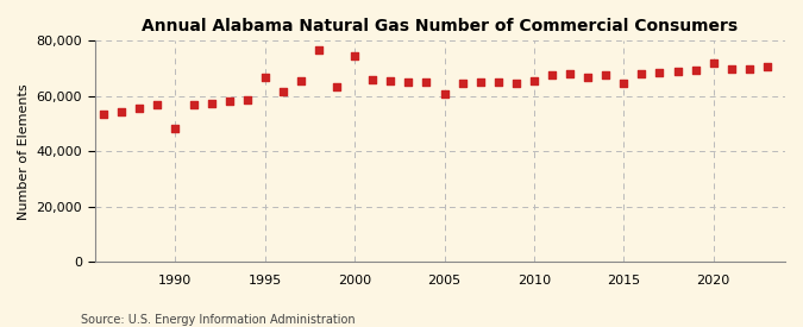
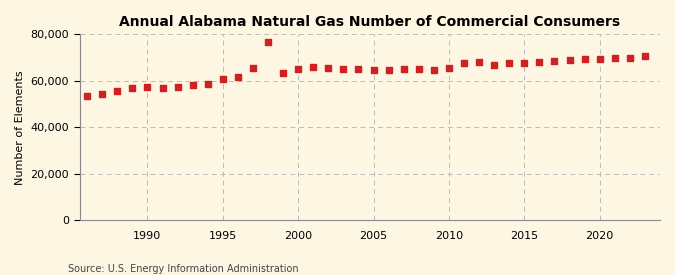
1990: 48,500 -> 57,500
1995: 67,000 -> 61,000
2000: 74,500 -> 65,000
2005: 61,000 -> 64,500
2015: 64,500 -> 67,500
2020: 72,000 -> 69,500
